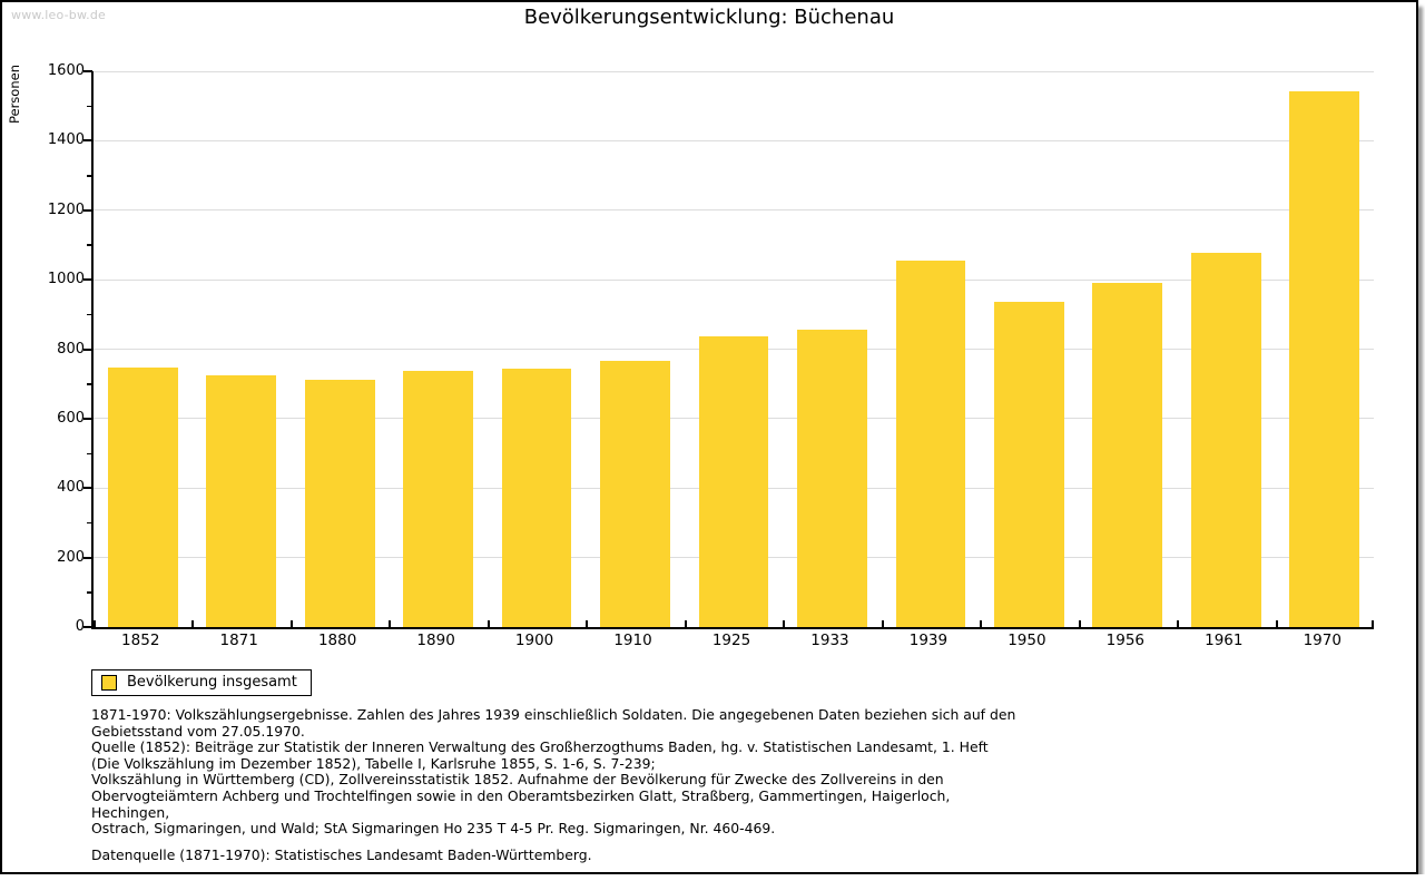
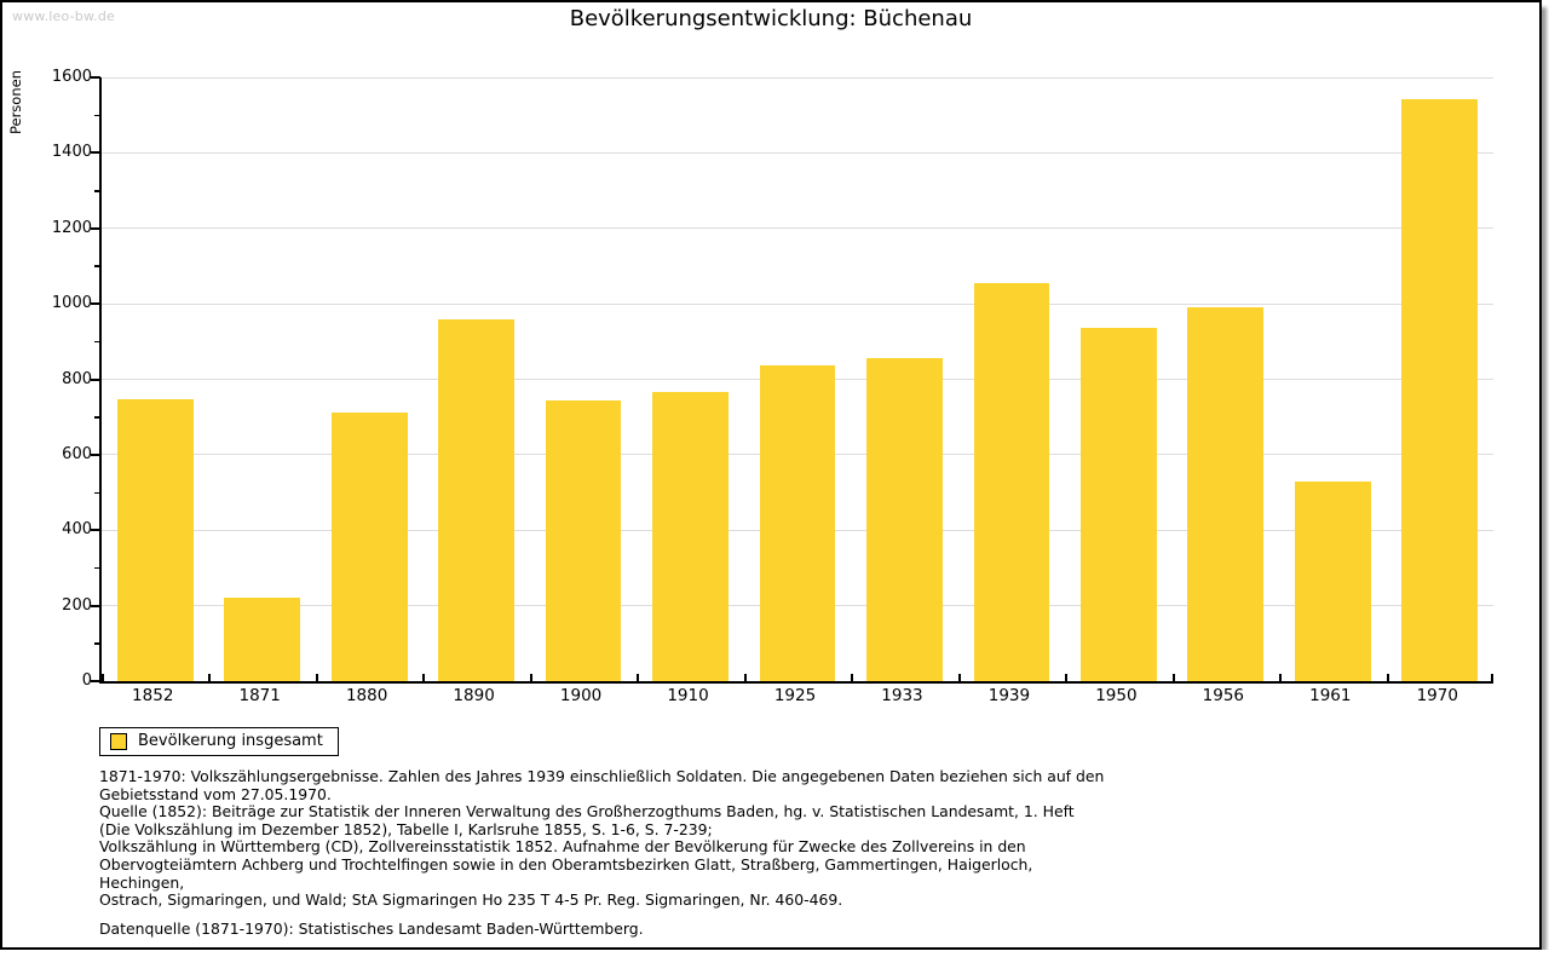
1871: 720 -> 220
1890: 740 -> 960
1961: 1080 -> 530
